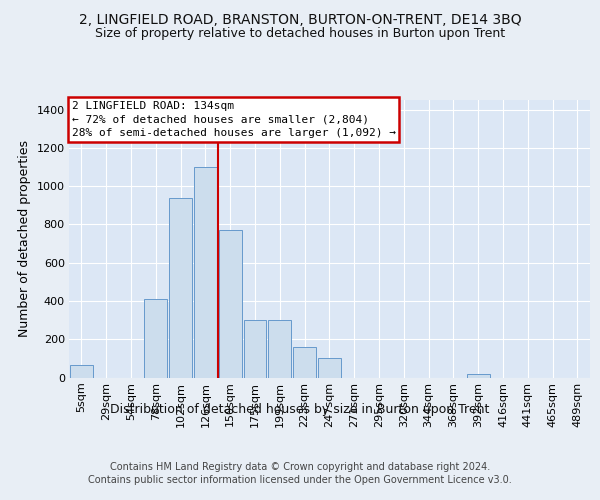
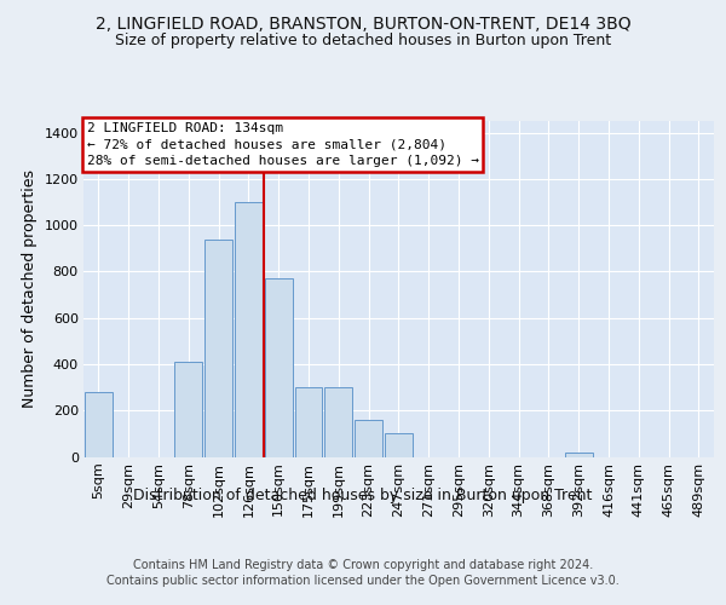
5sqm: 60 -> 280
